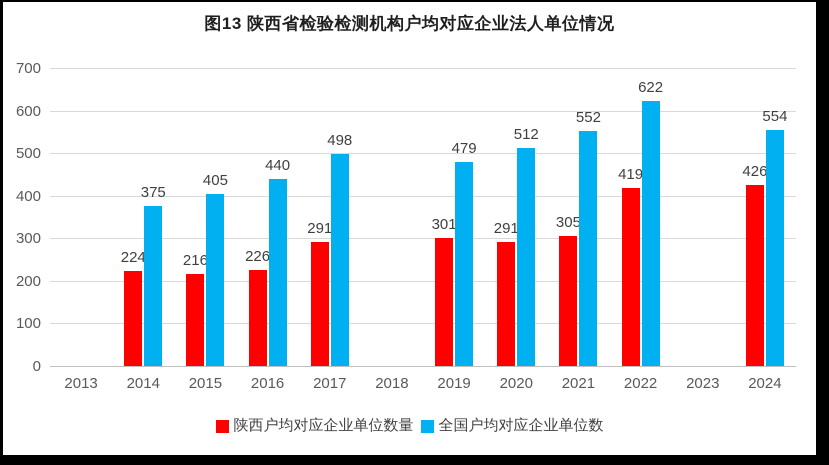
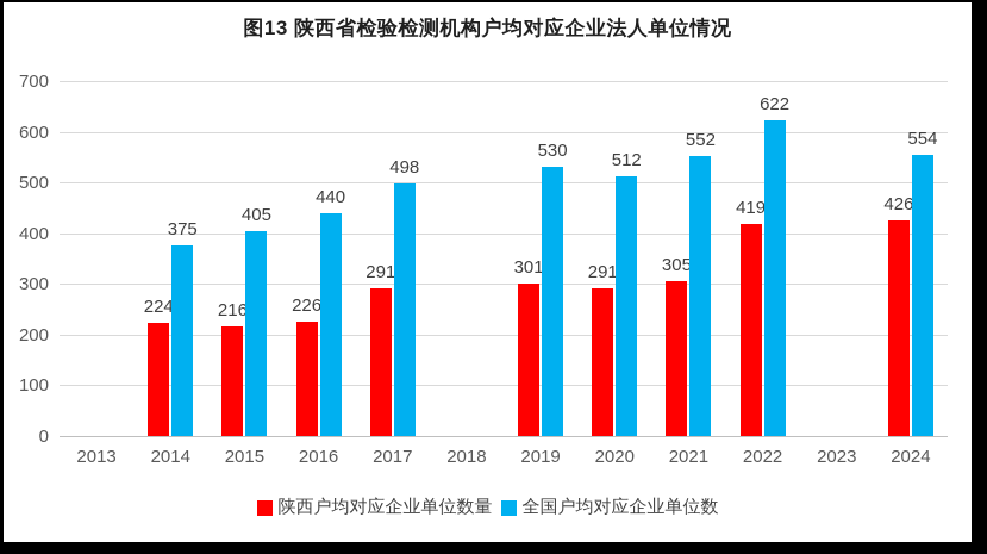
全国户均对应企业单位数/2019: 479 -> 530
